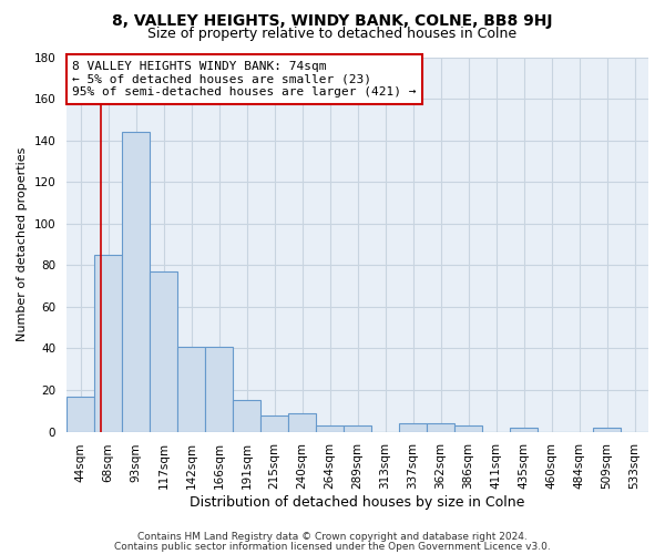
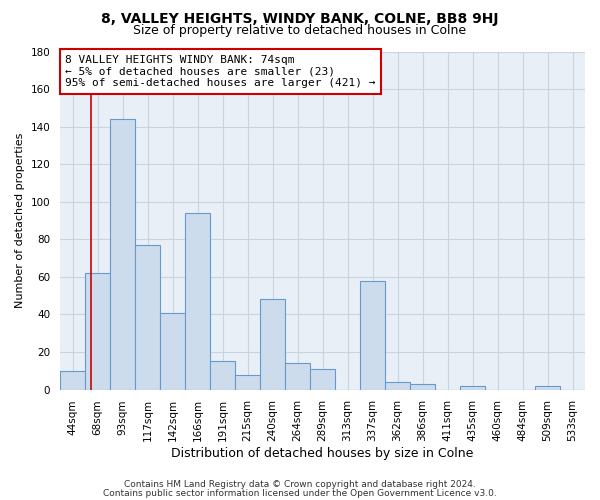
44sqm: 17 -> 10
68sqm: 85 -> 62
166sqm: 41 -> 94
240sqm: 9 -> 48
264sqm: 3 -> 14
289sqm: 3 -> 11
337sqm: 4 -> 58
